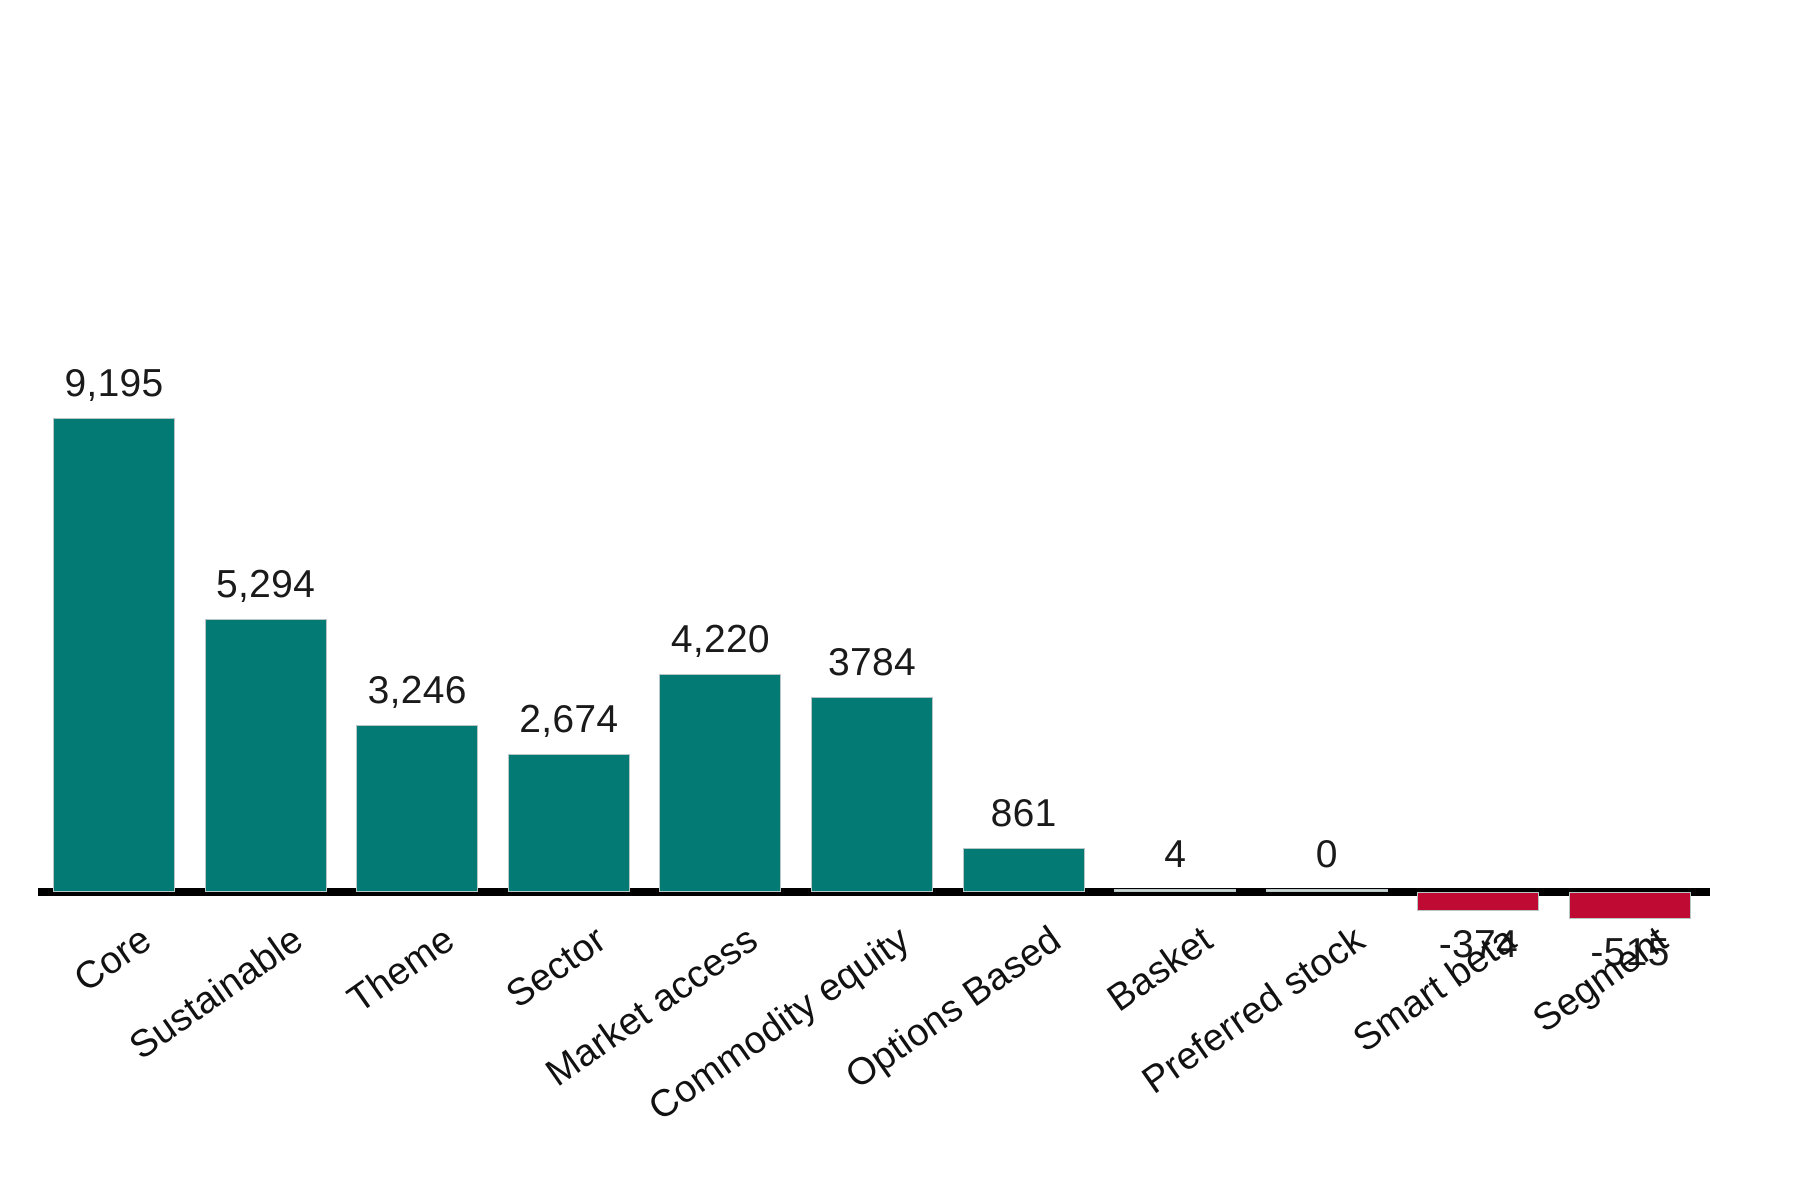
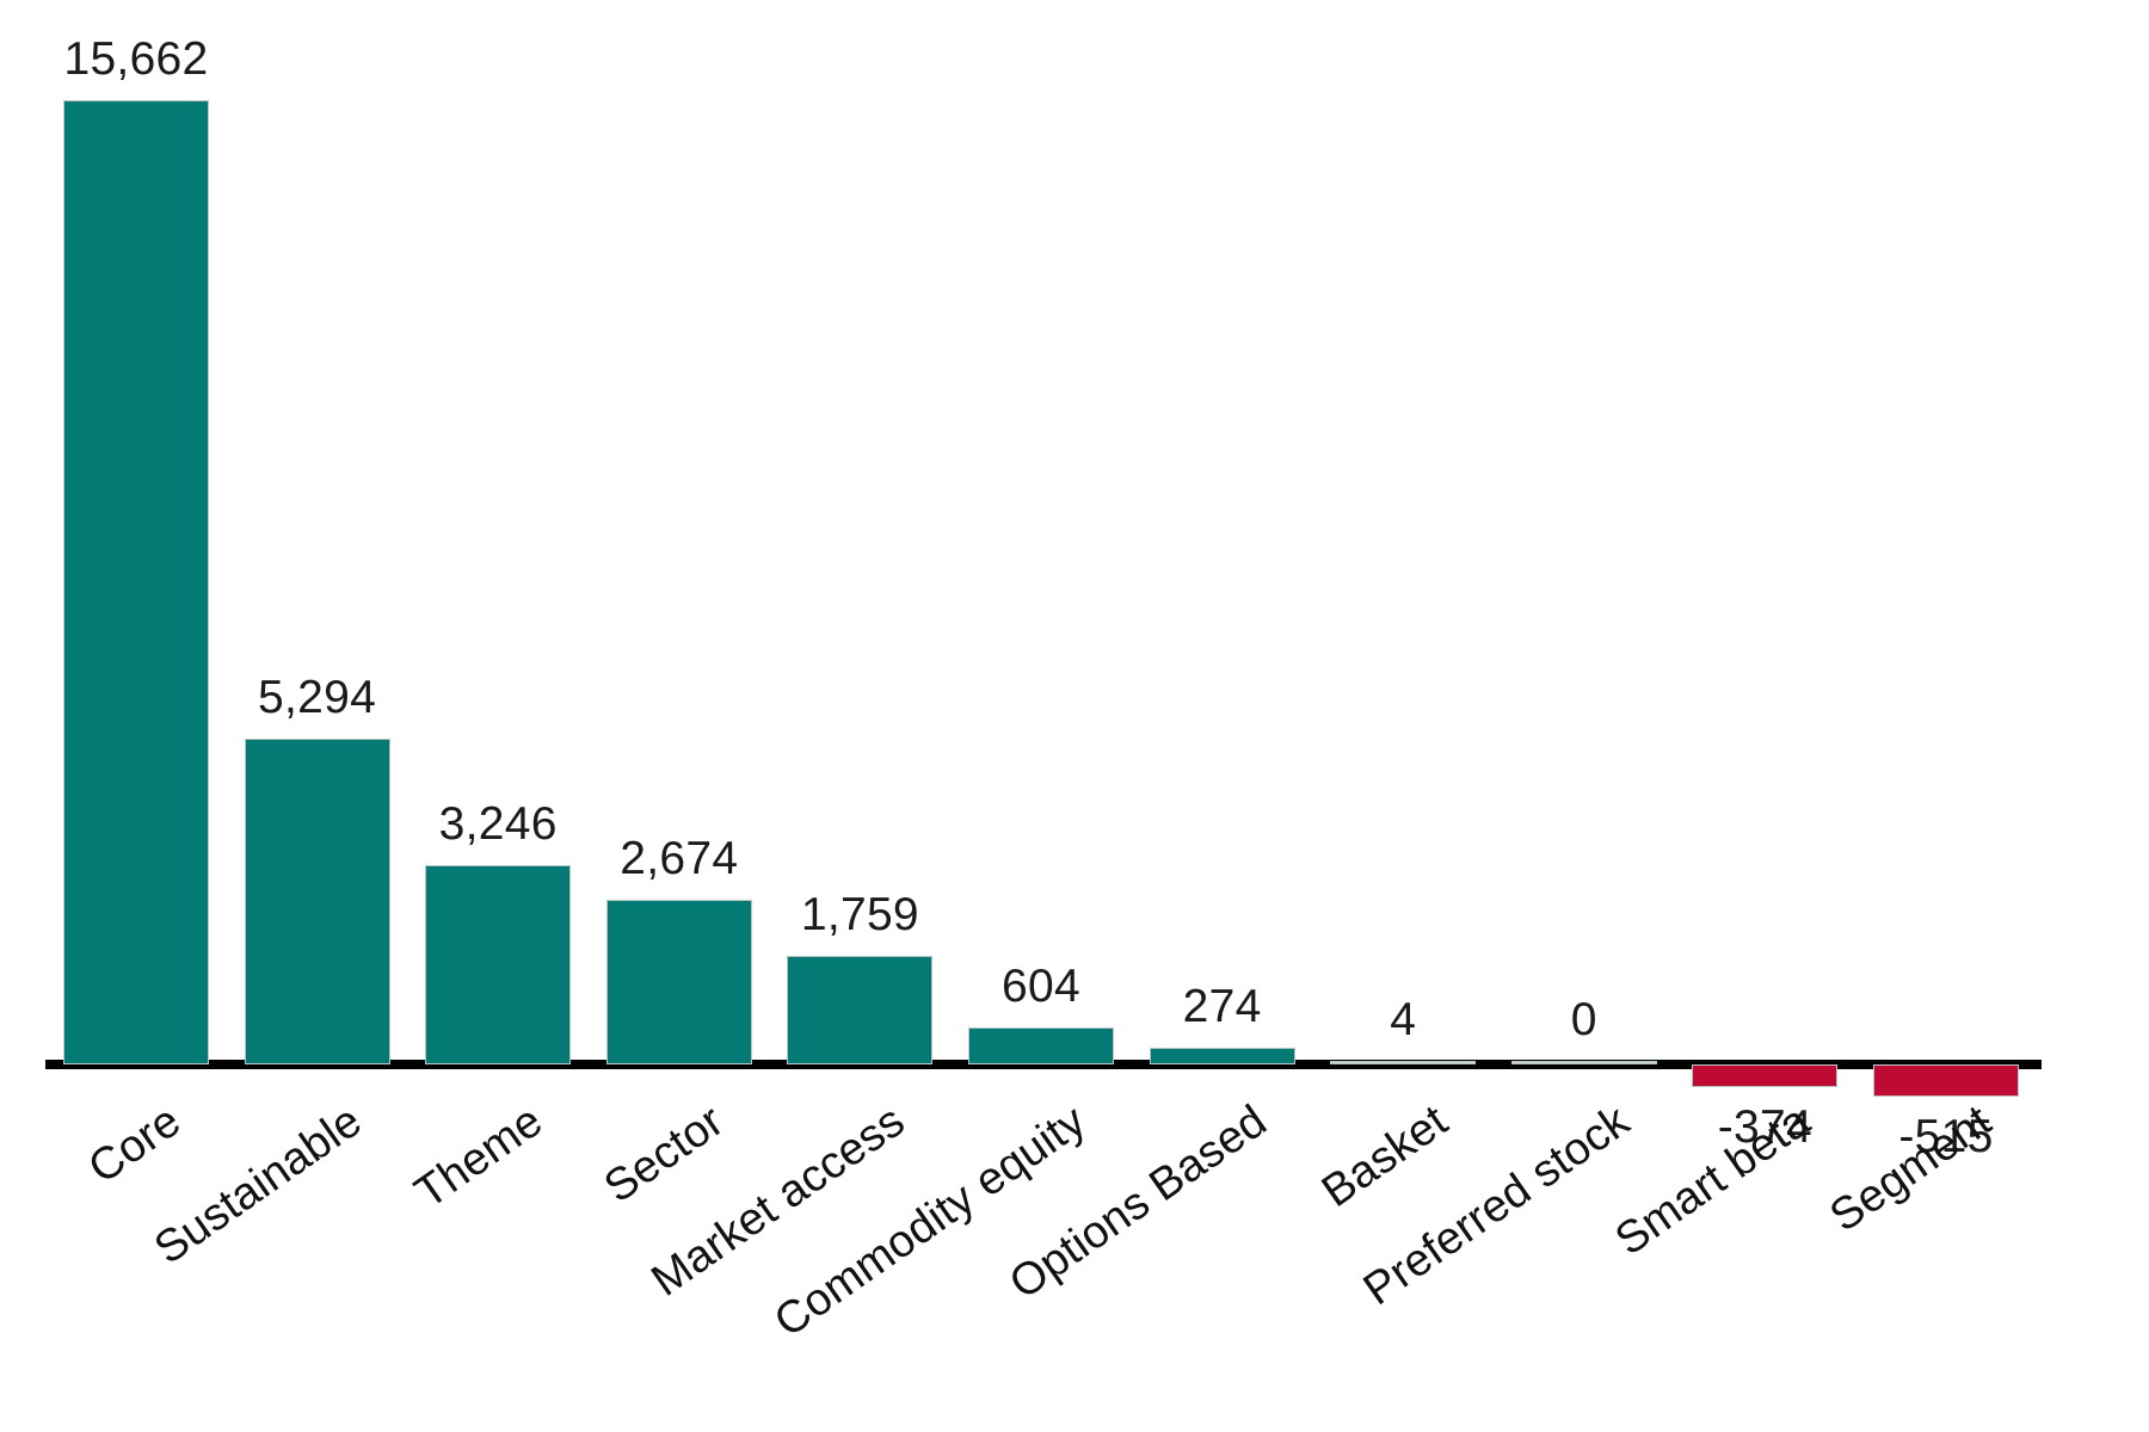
Core: 9,195 -> 15,662
Market access: 4,220 -> 1,759
Commodity equity: 3784 -> 604
Options Based: 861 -> 274
